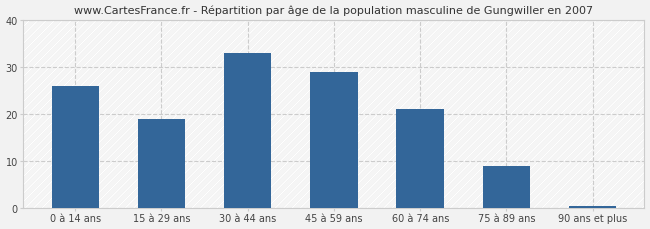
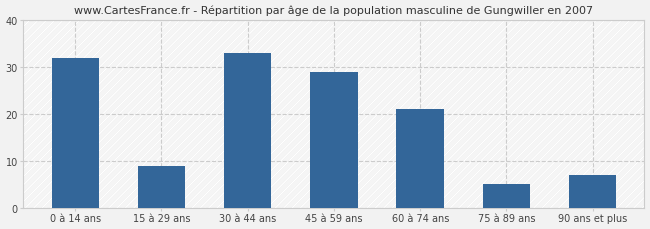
0 à 14 ans: 26.0 -> 32.0
15 à 29 ans: 19.0 -> 9.0
75 à 89 ans: 9.0 -> 5.0
90 ans et plus: 0.5 -> 7.0
